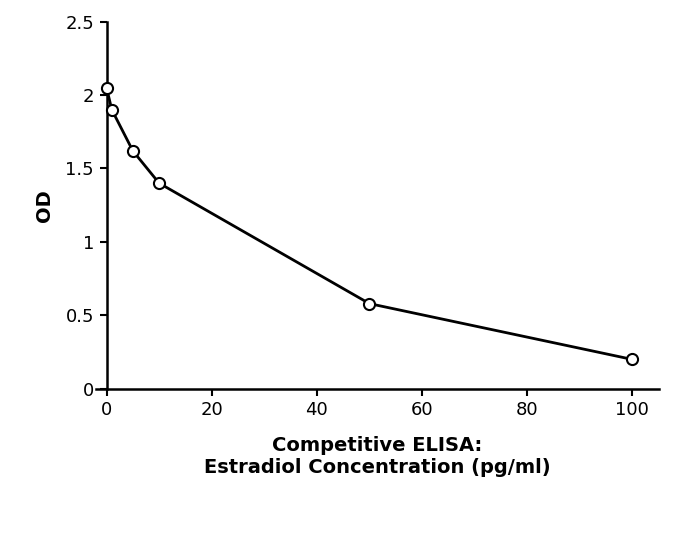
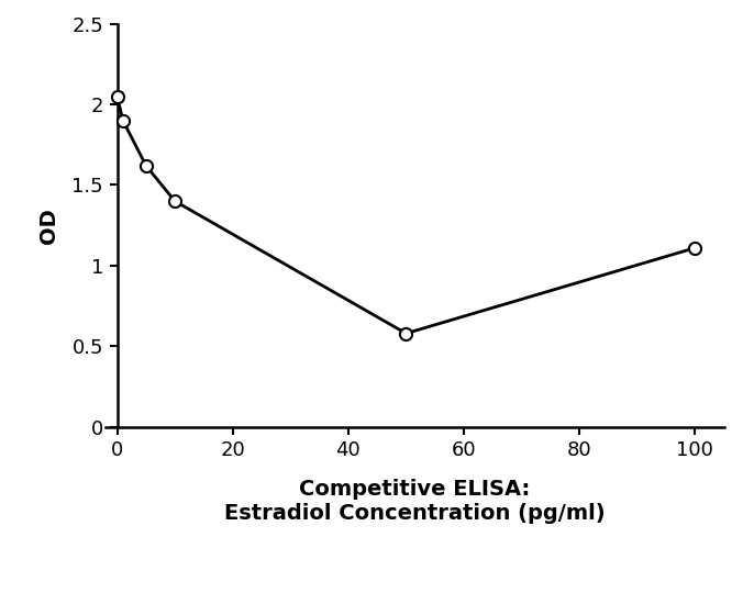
100: 0.20 -> 1.11
